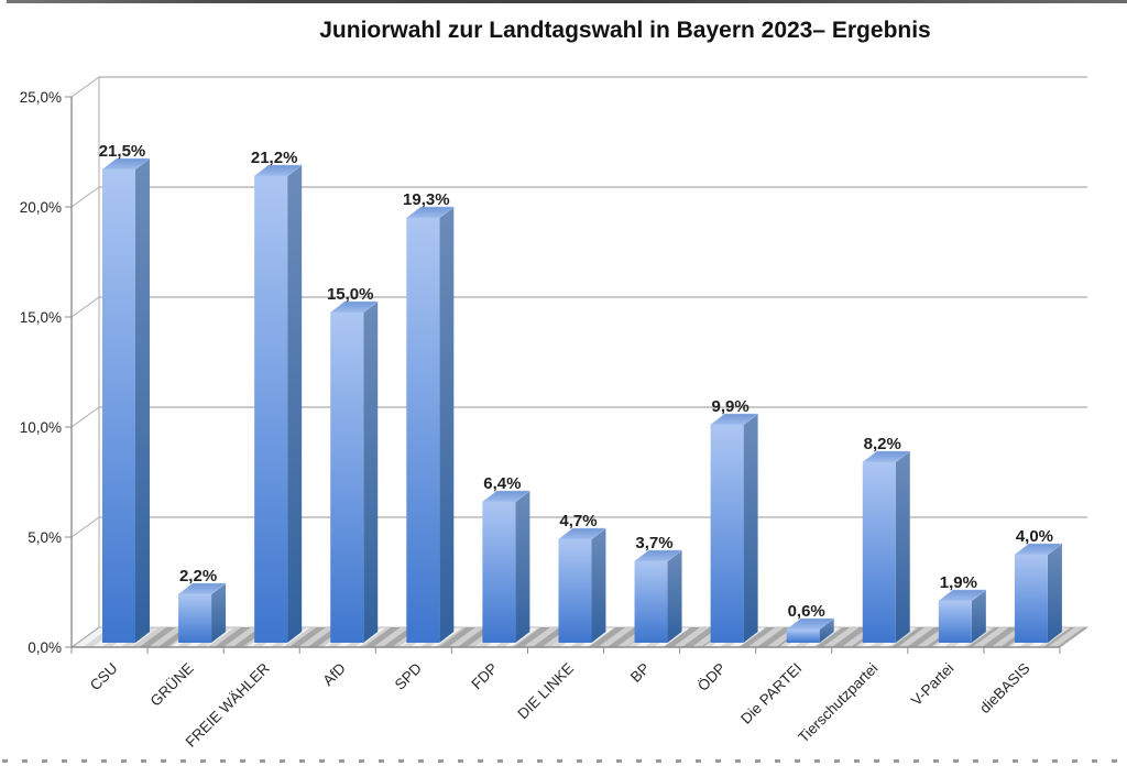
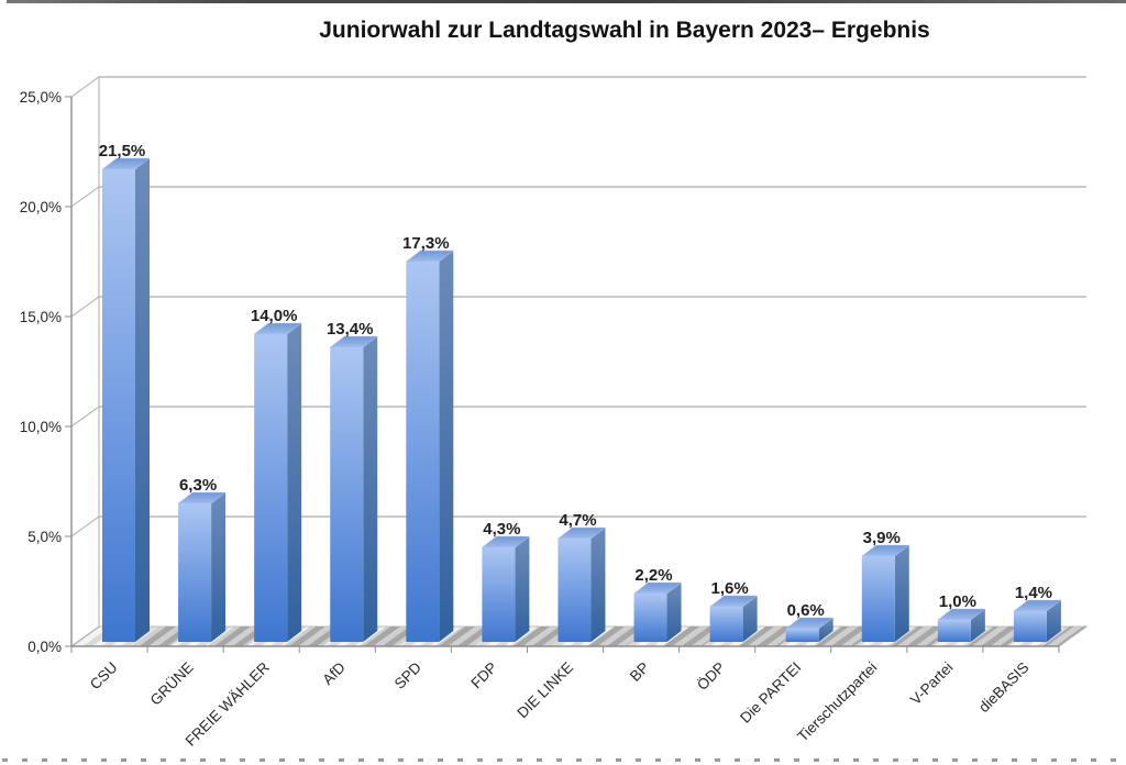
GRÜNE: 2,2% -> 6,3%
FREIE WÄHLER: 21,2% -> 14,0%
AfD: 15,0% -> 13,4%
SPD: 19,3% -> 17,3%
FDP: 6,4% -> 4,3%
BP: 3,7% -> 2,2%
ÖDP: 9,9% -> 1,6%
Tierschutzpartei: 8,2% -> 3,9%
V-Partei: 1,9% -> 1,0%
dieBASIS: 4,0% -> 1,4%
